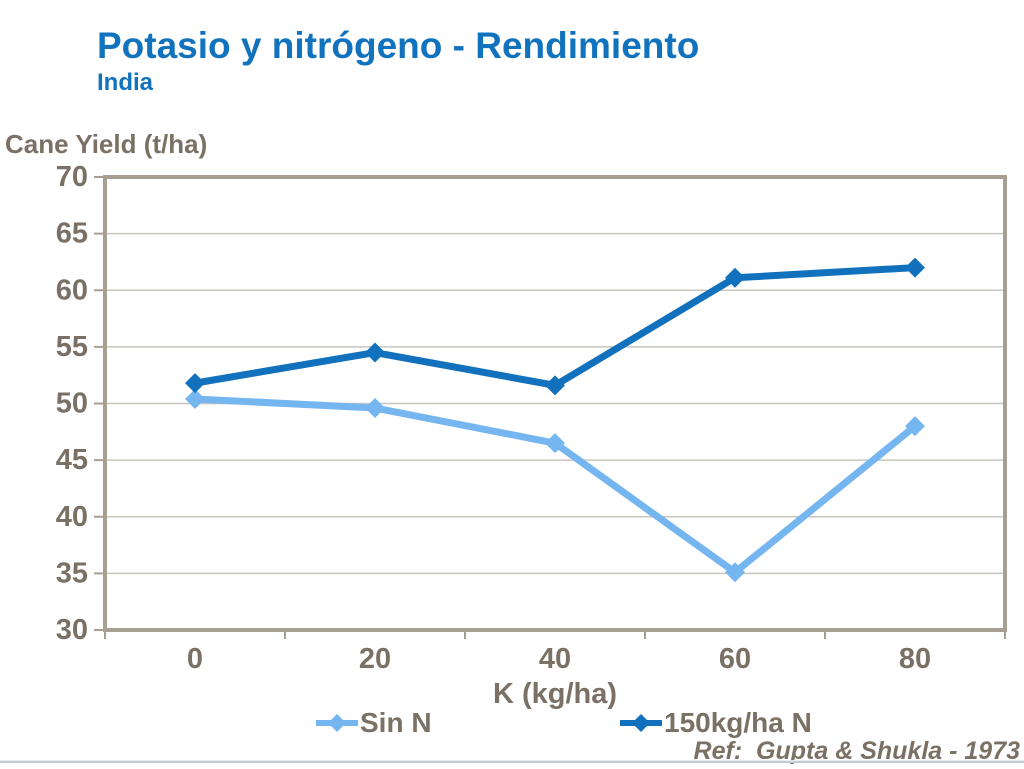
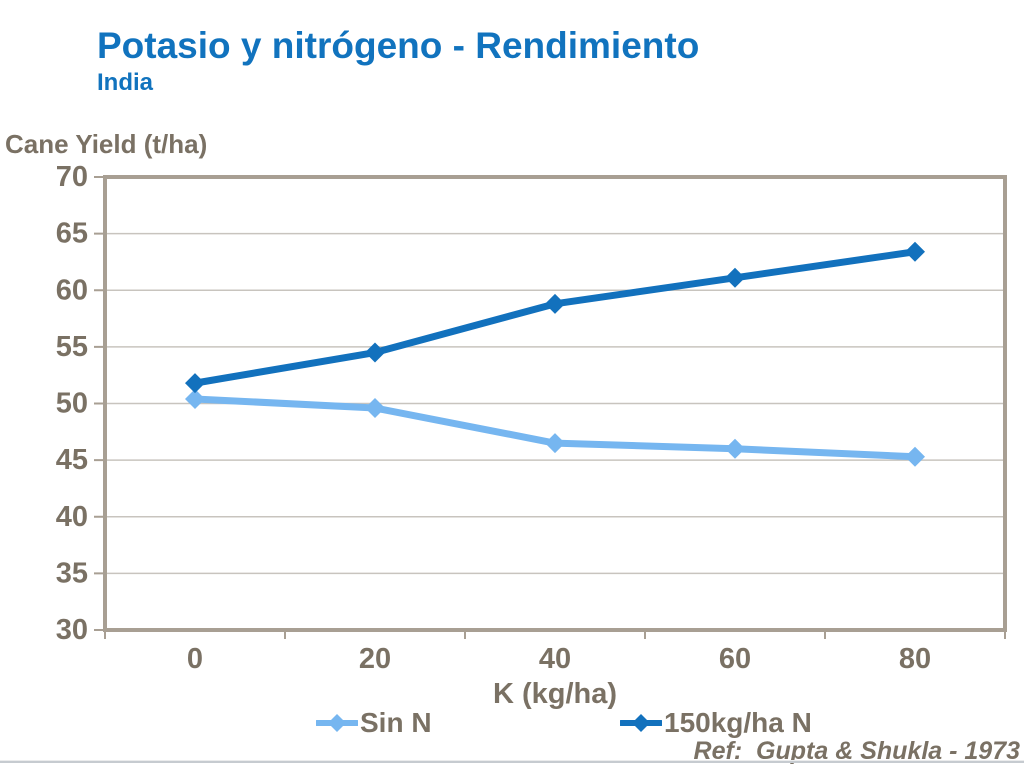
150kg/ha N/40: 51.6 -> 58.8
Sin N/60: 35.1 -> 46.0
Sin N/80: 48.0 -> 45.3
150kg/ha N/80: 62.0 -> 63.4
